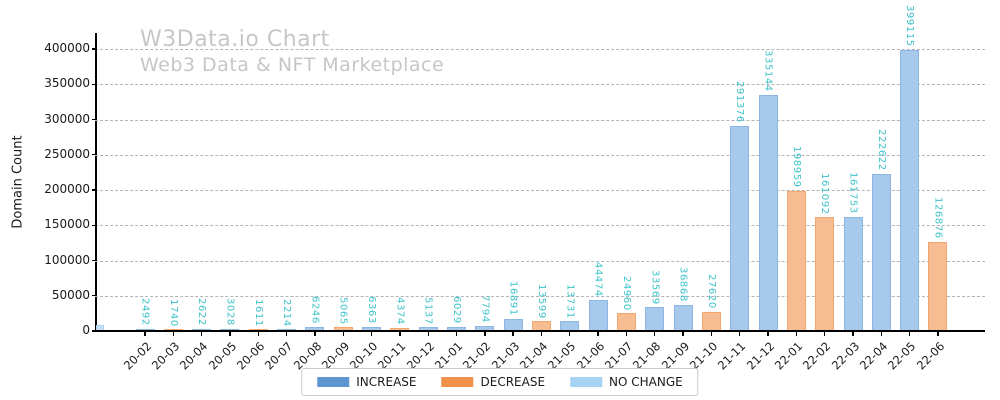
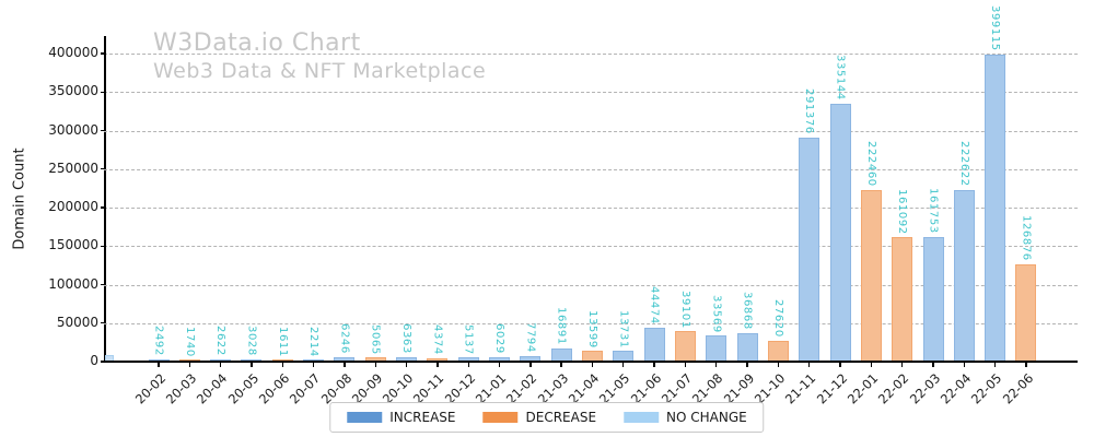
21-07: 24960 -> 39101
22-01: 198959 -> 222460
